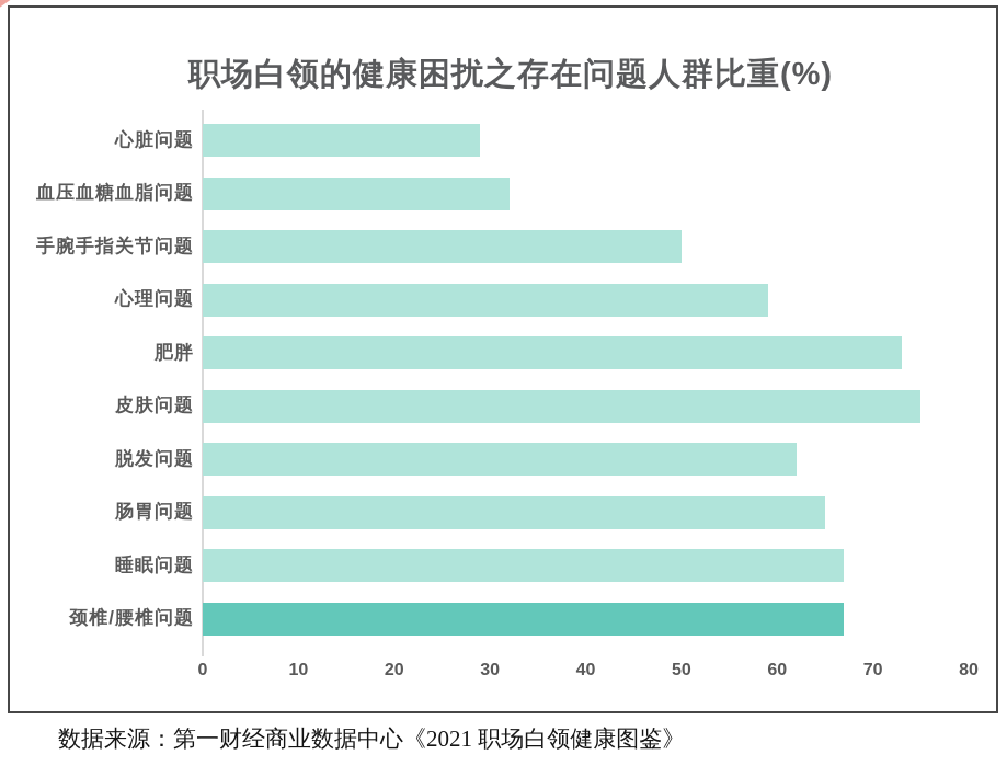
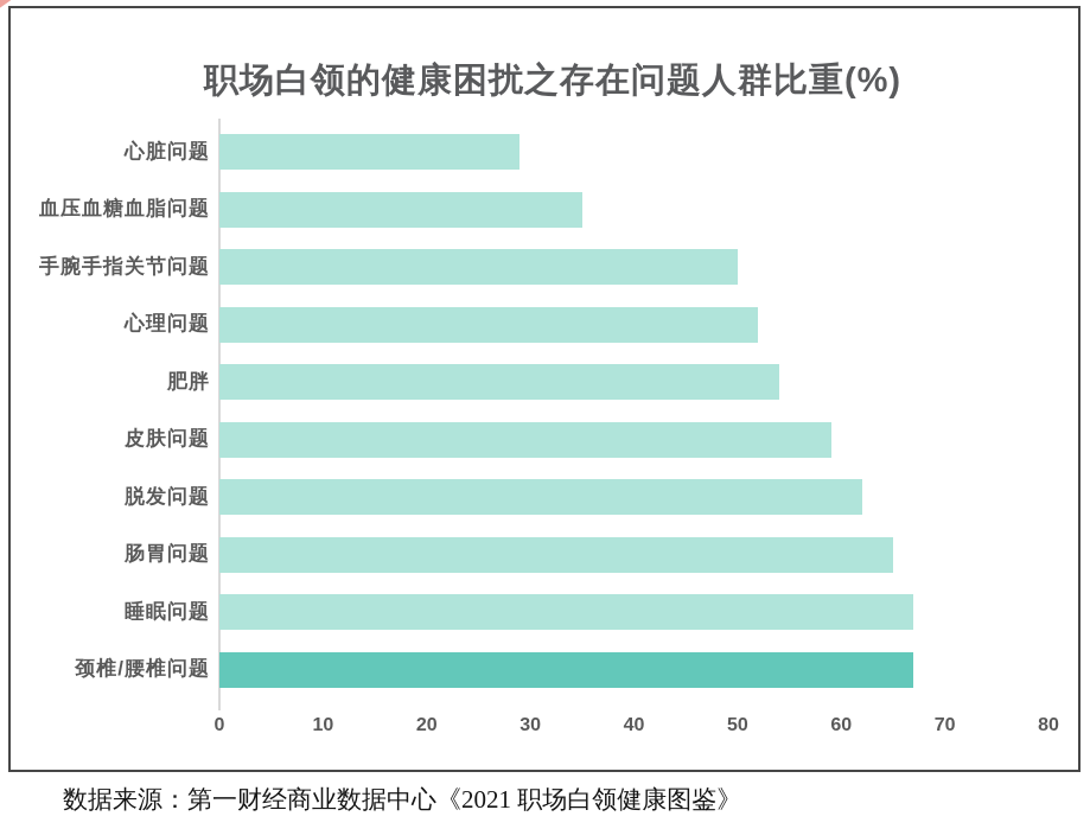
血压血糖血脂问题: 32 -> 35
心理问题: 59 -> 52
肥胖: 73 -> 54
皮肤问题: 75 -> 59
